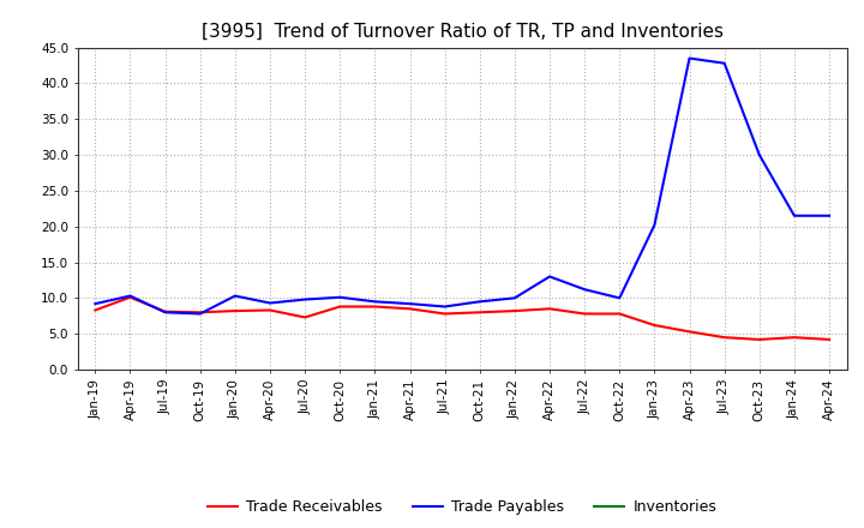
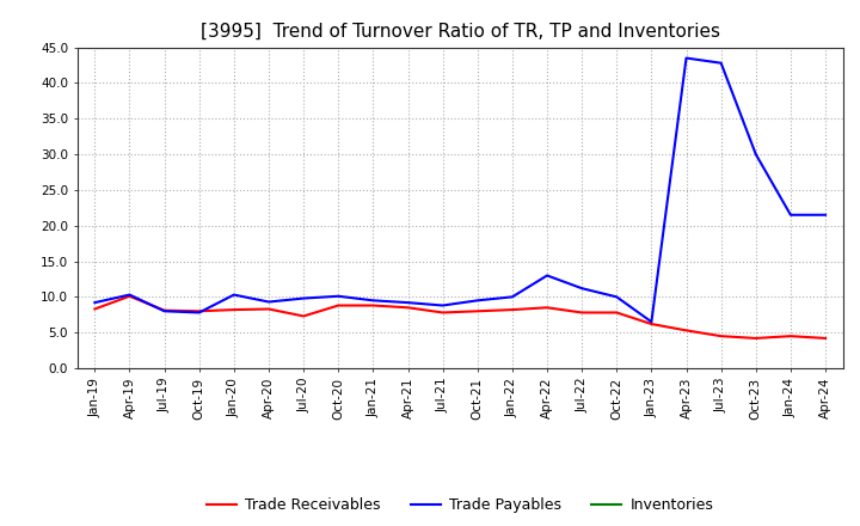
Trade Payables/Jan-23: 20.2 -> 6.5
